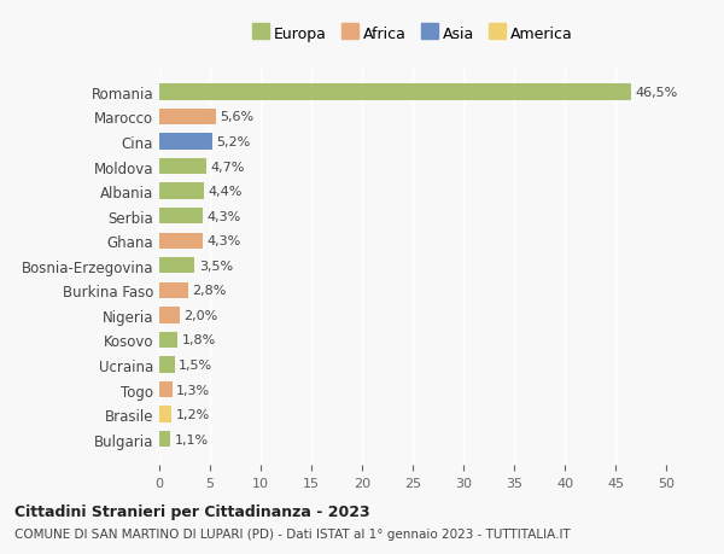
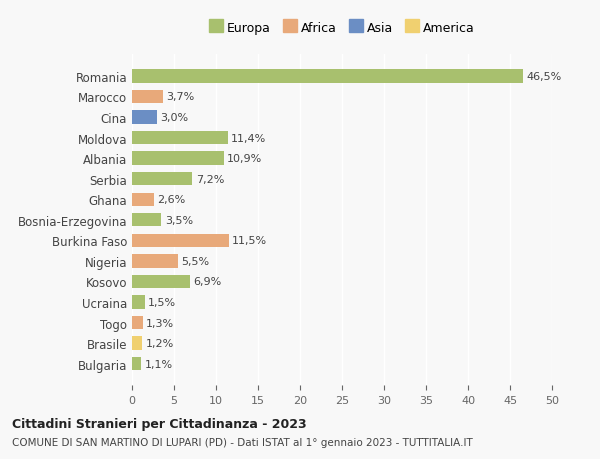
Marocco: 5,6% -> 3,7%
Cina: 5,2% -> 3,0%
Moldova: 4,7% -> 11,4%
Albania: 4,4% -> 10,9%
Serbia: 4,3% -> 7,2%
Ghana: 4,3% -> 2,6%
Burkina Faso: 2,8% -> 11,5%
Nigeria: 2,0% -> 5,5%
Kosovo: 1,8% -> 6,9%
